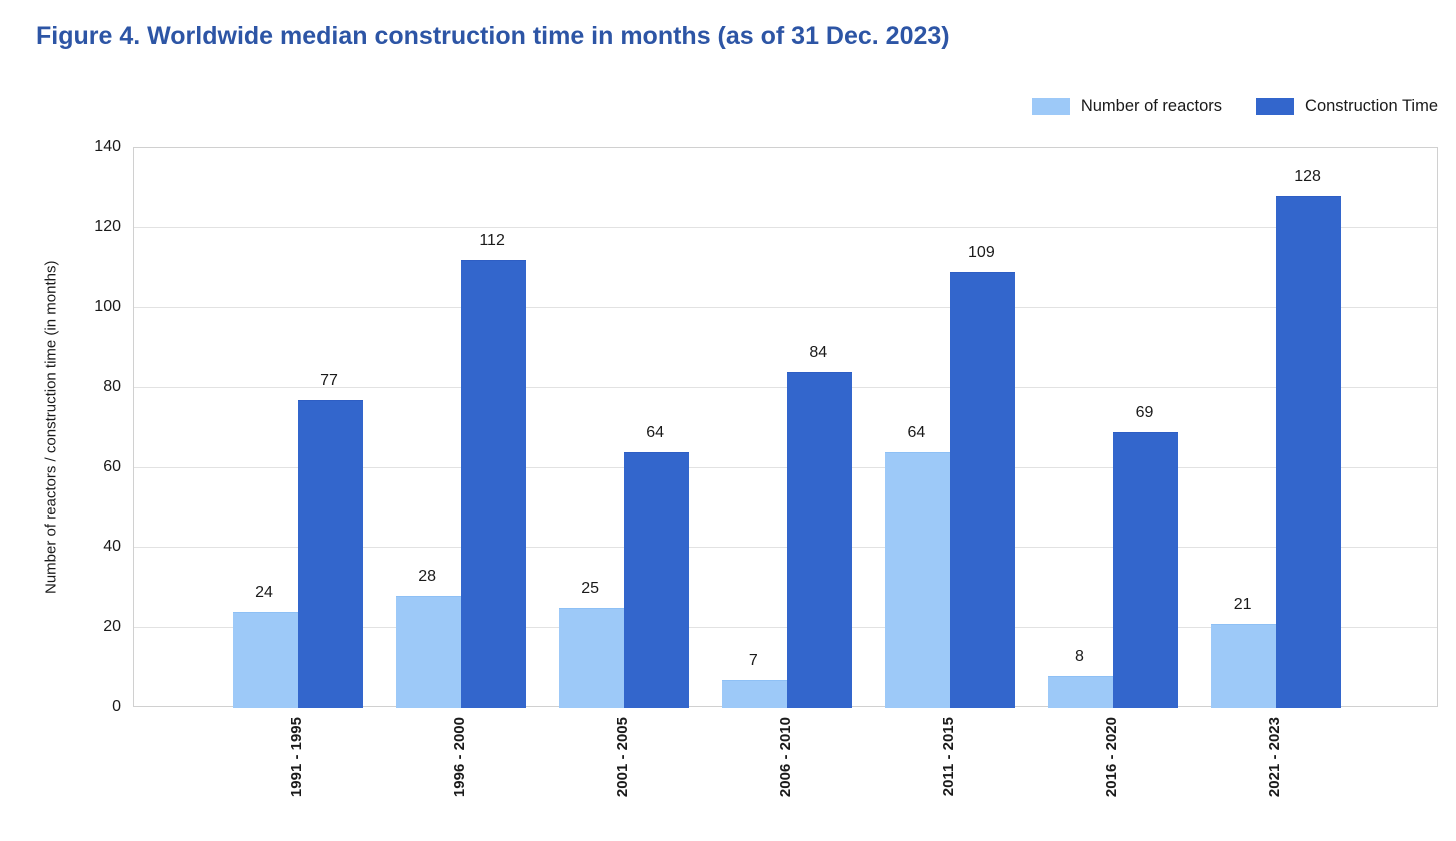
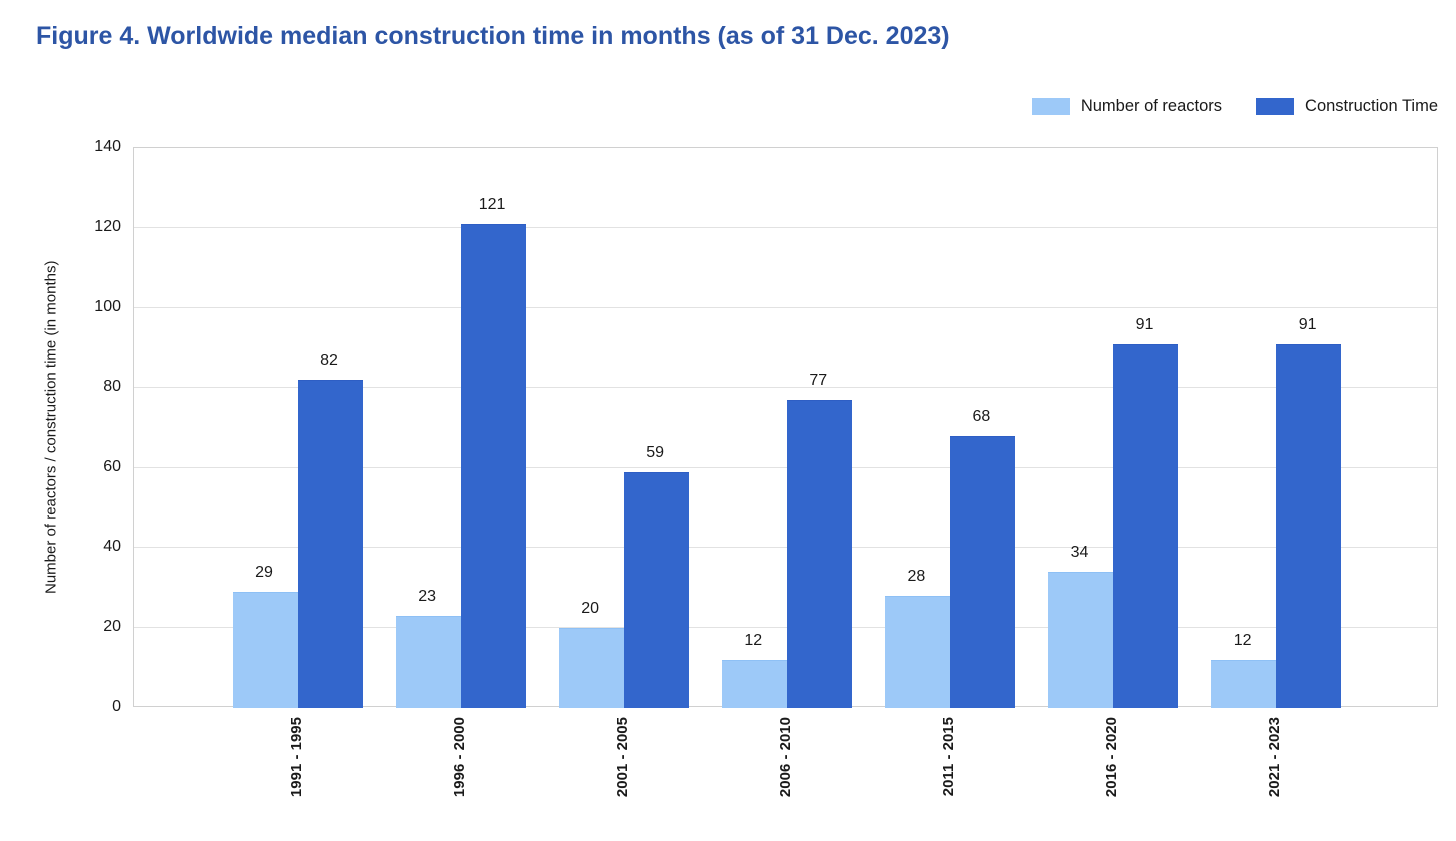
Number of reactors/1991 - 1995: 24 -> 29
Construction Time/1991 - 1995: 77 -> 82
Number of reactors/1996 - 2000: 28 -> 23
Construction Time/1996 - 2000: 112 -> 121
Number of reactors/2001 - 2005: 25 -> 20
Construction Time/2001 - 2005: 64 -> 59
Number of reactors/2006 - 2010: 7 -> 12
Construction Time/2006 - 2010: 84 -> 77
Number of reactors/2011 - 2015: 64 -> 28
Construction Time/2011 - 2015: 109 -> 68
Number of reactors/2016 - 2020: 8 -> 34
Construction Time/2016 - 2020: 69 -> 91
Number of reactors/2021 - 2023: 21 -> 12
Construction Time/2021 - 2023: 128 -> 91
